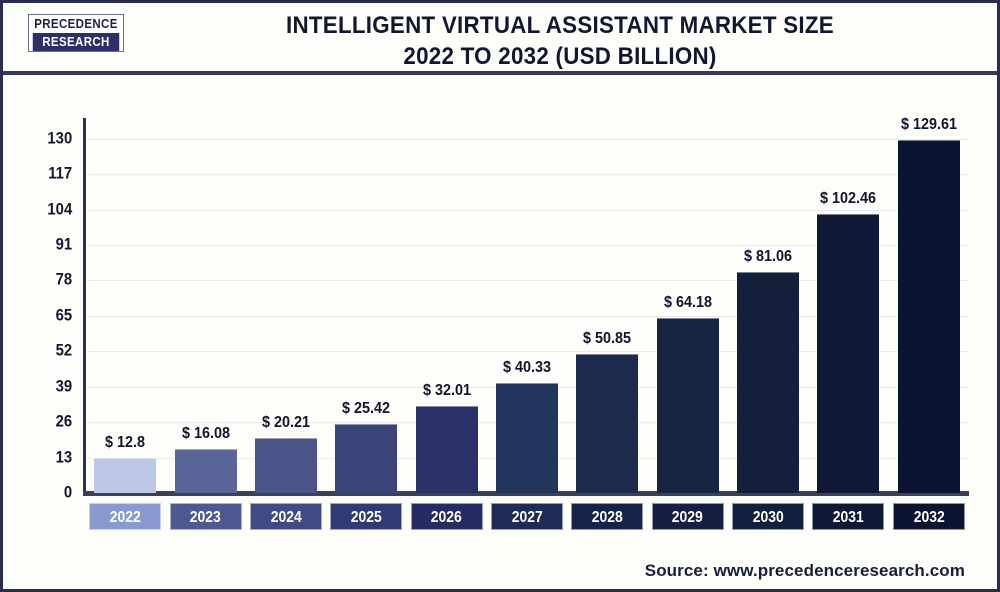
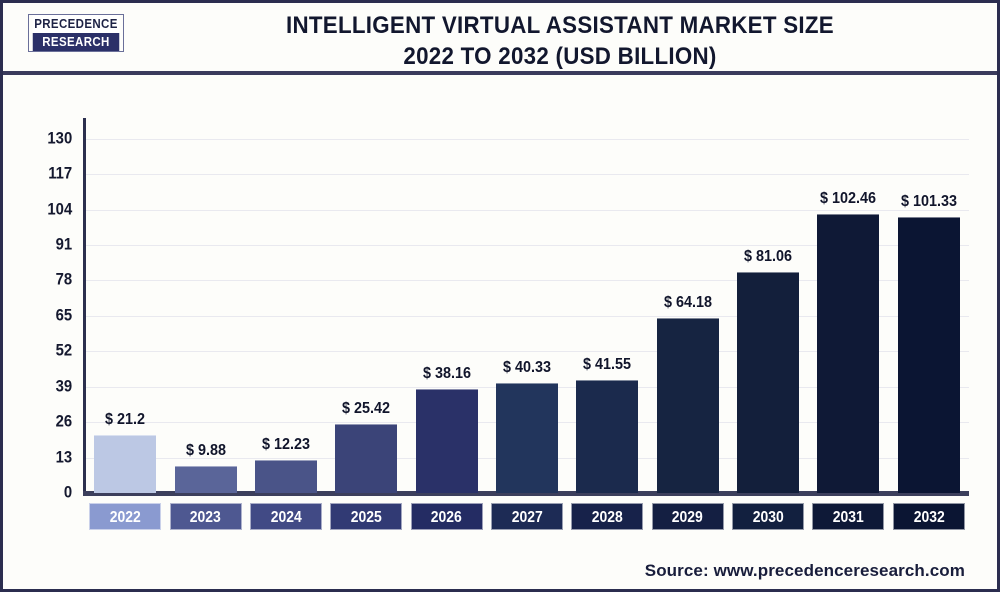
2022: 12.8 -> 21.2
2023: 16.08 -> 9.88
2024: 20.21 -> 12.23
2026: 32.01 -> 38.16
2028: 50.85 -> 41.55
2032: 129.61 -> 101.33
